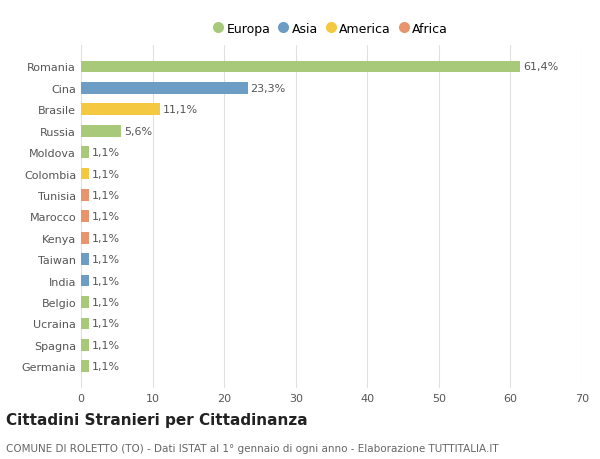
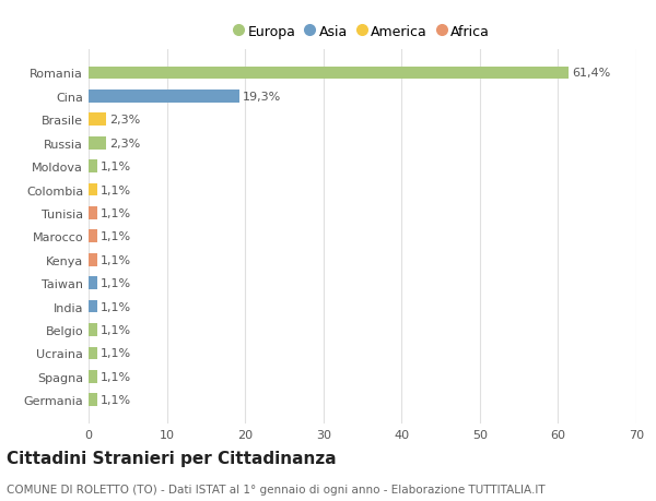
Cina: 23,3% -> 19,3%
Brasile: 11,1% -> 2,3%
Russia: 5,6% -> 2,3%
